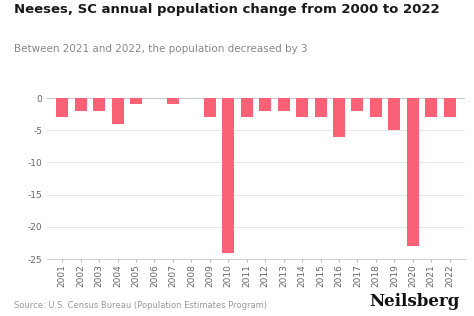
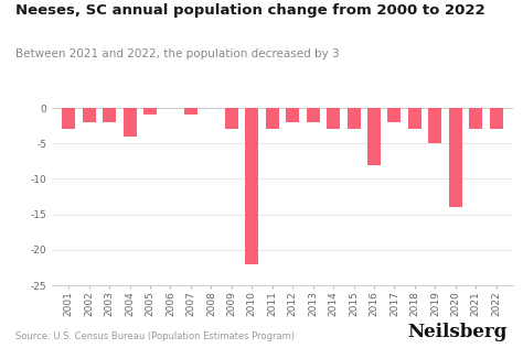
2010: -24 -> -22
2016: -6 -> -8
2020: -23 -> -14
